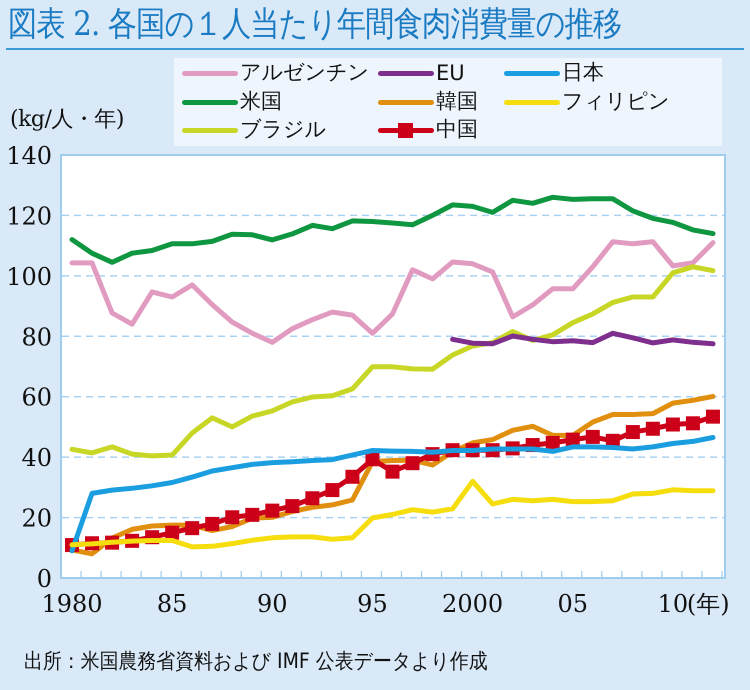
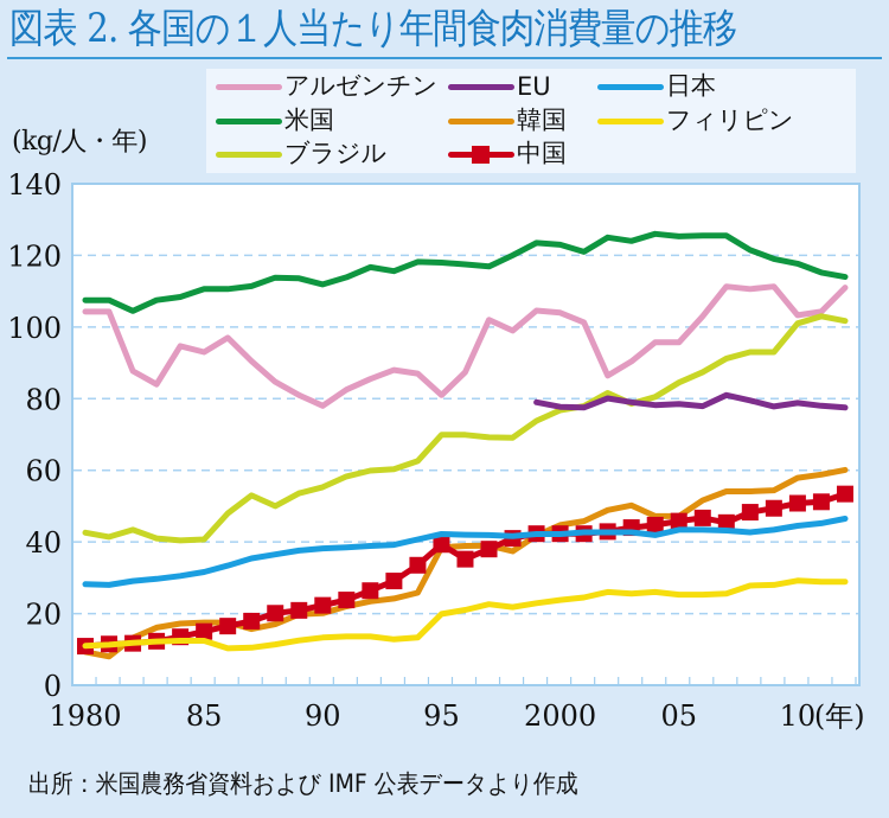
米国/1980: 112 -> 108
日本/1980: 9 -> 28
フィリピン/2000: 32 -> 24
